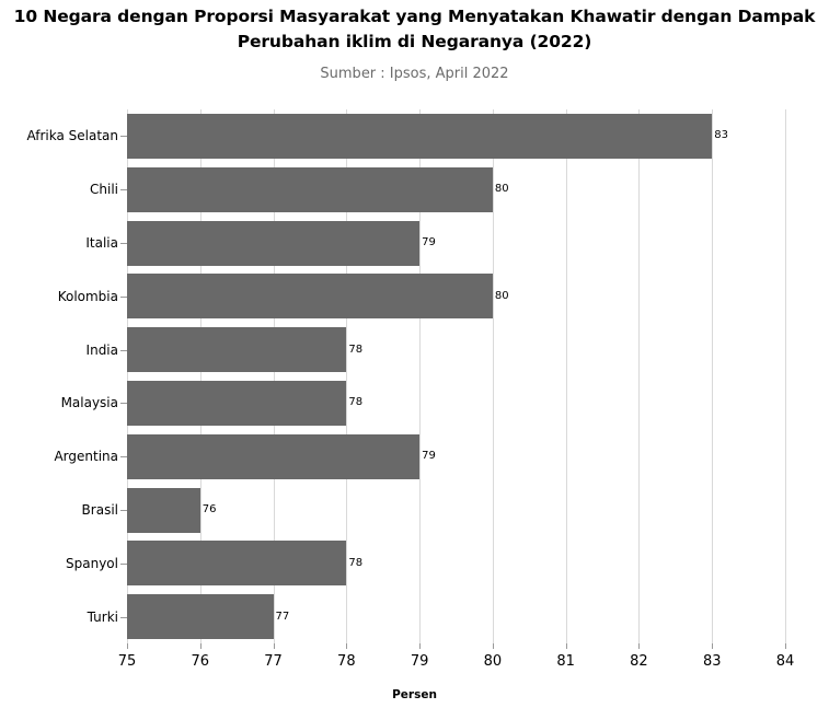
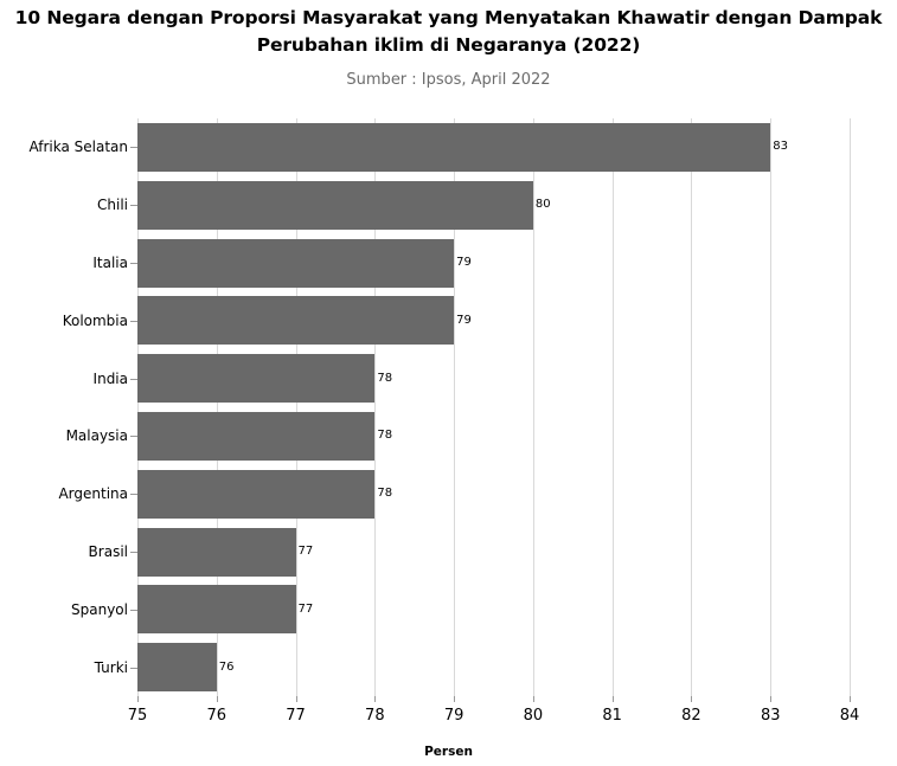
Kolombia: 80 -> 79
Argentina: 79 -> 78
Brasil: 76 -> 77
Spanyol: 78 -> 77
Turki: 77 -> 76
